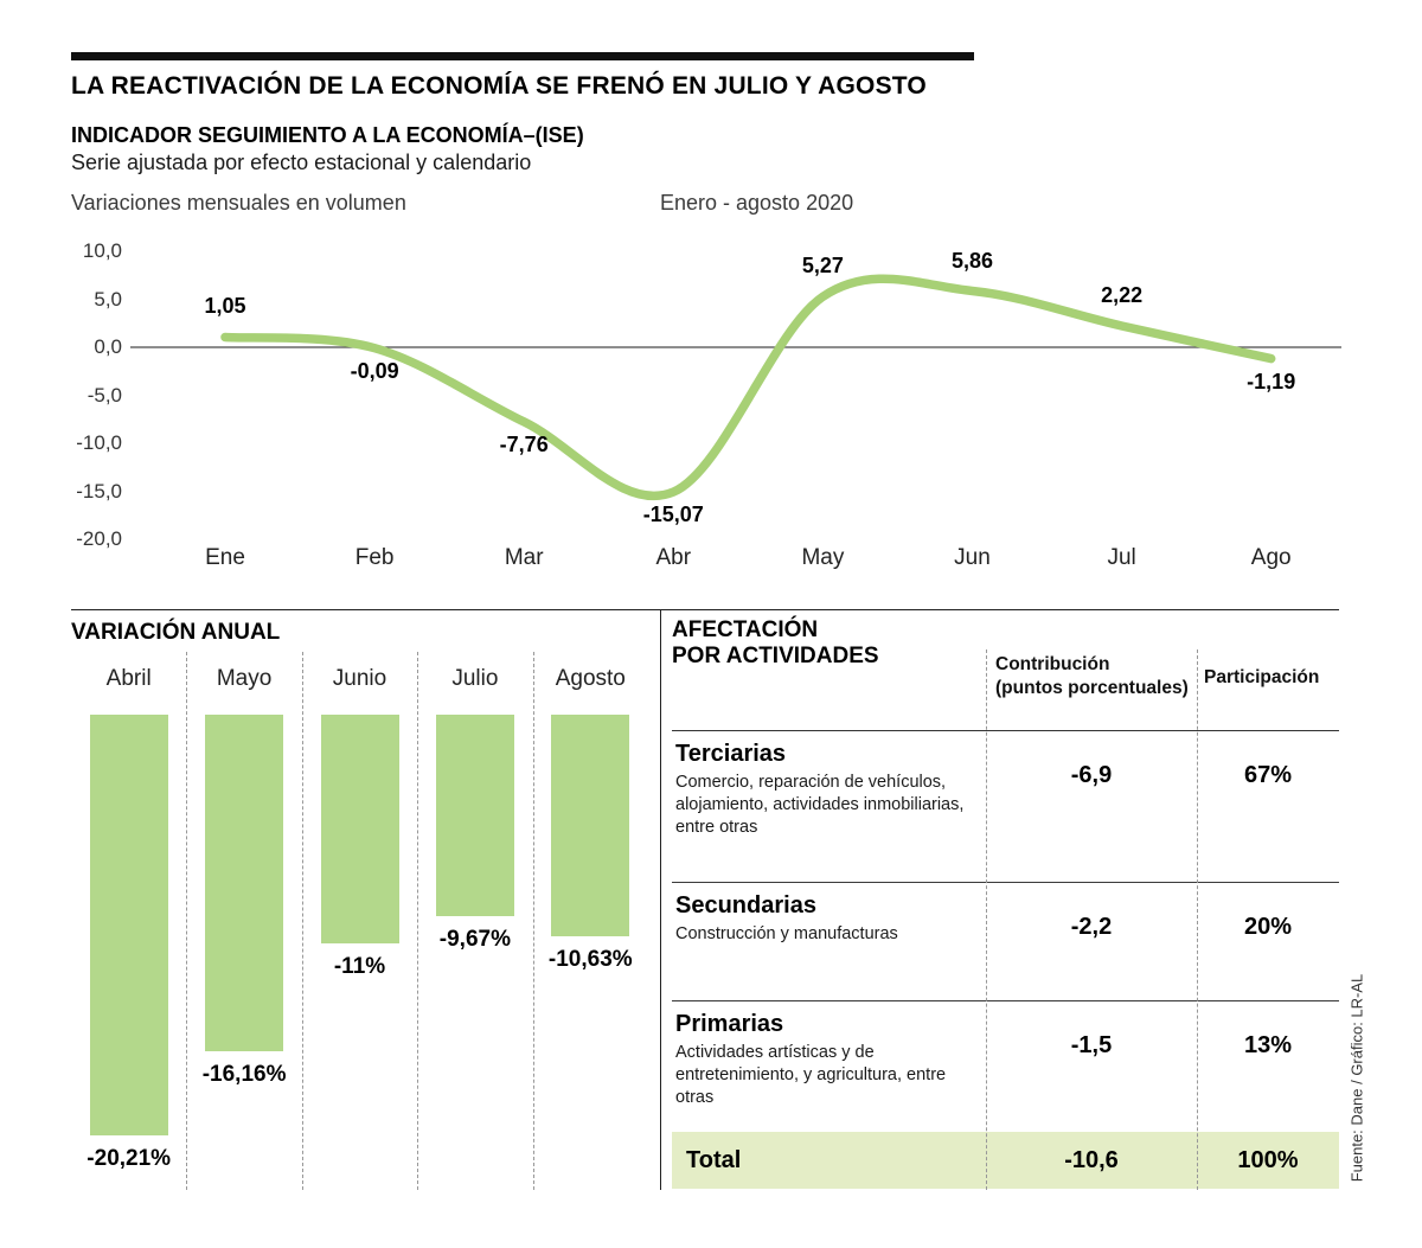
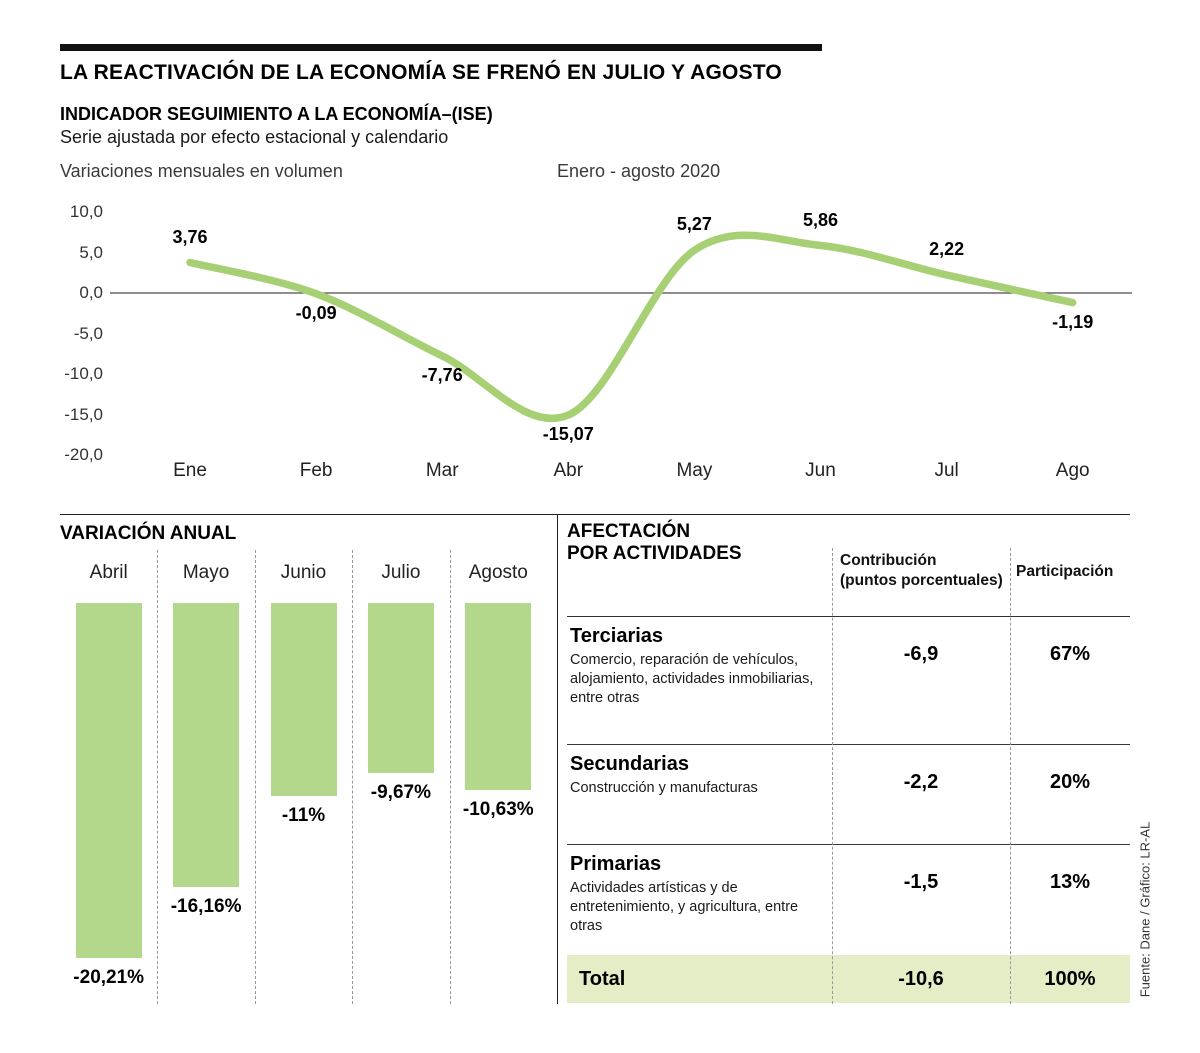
INDICADOR SEGUIMIENTO A LA ECONOMÍA–(ISE)/Ene: 1,05 -> 3,76
